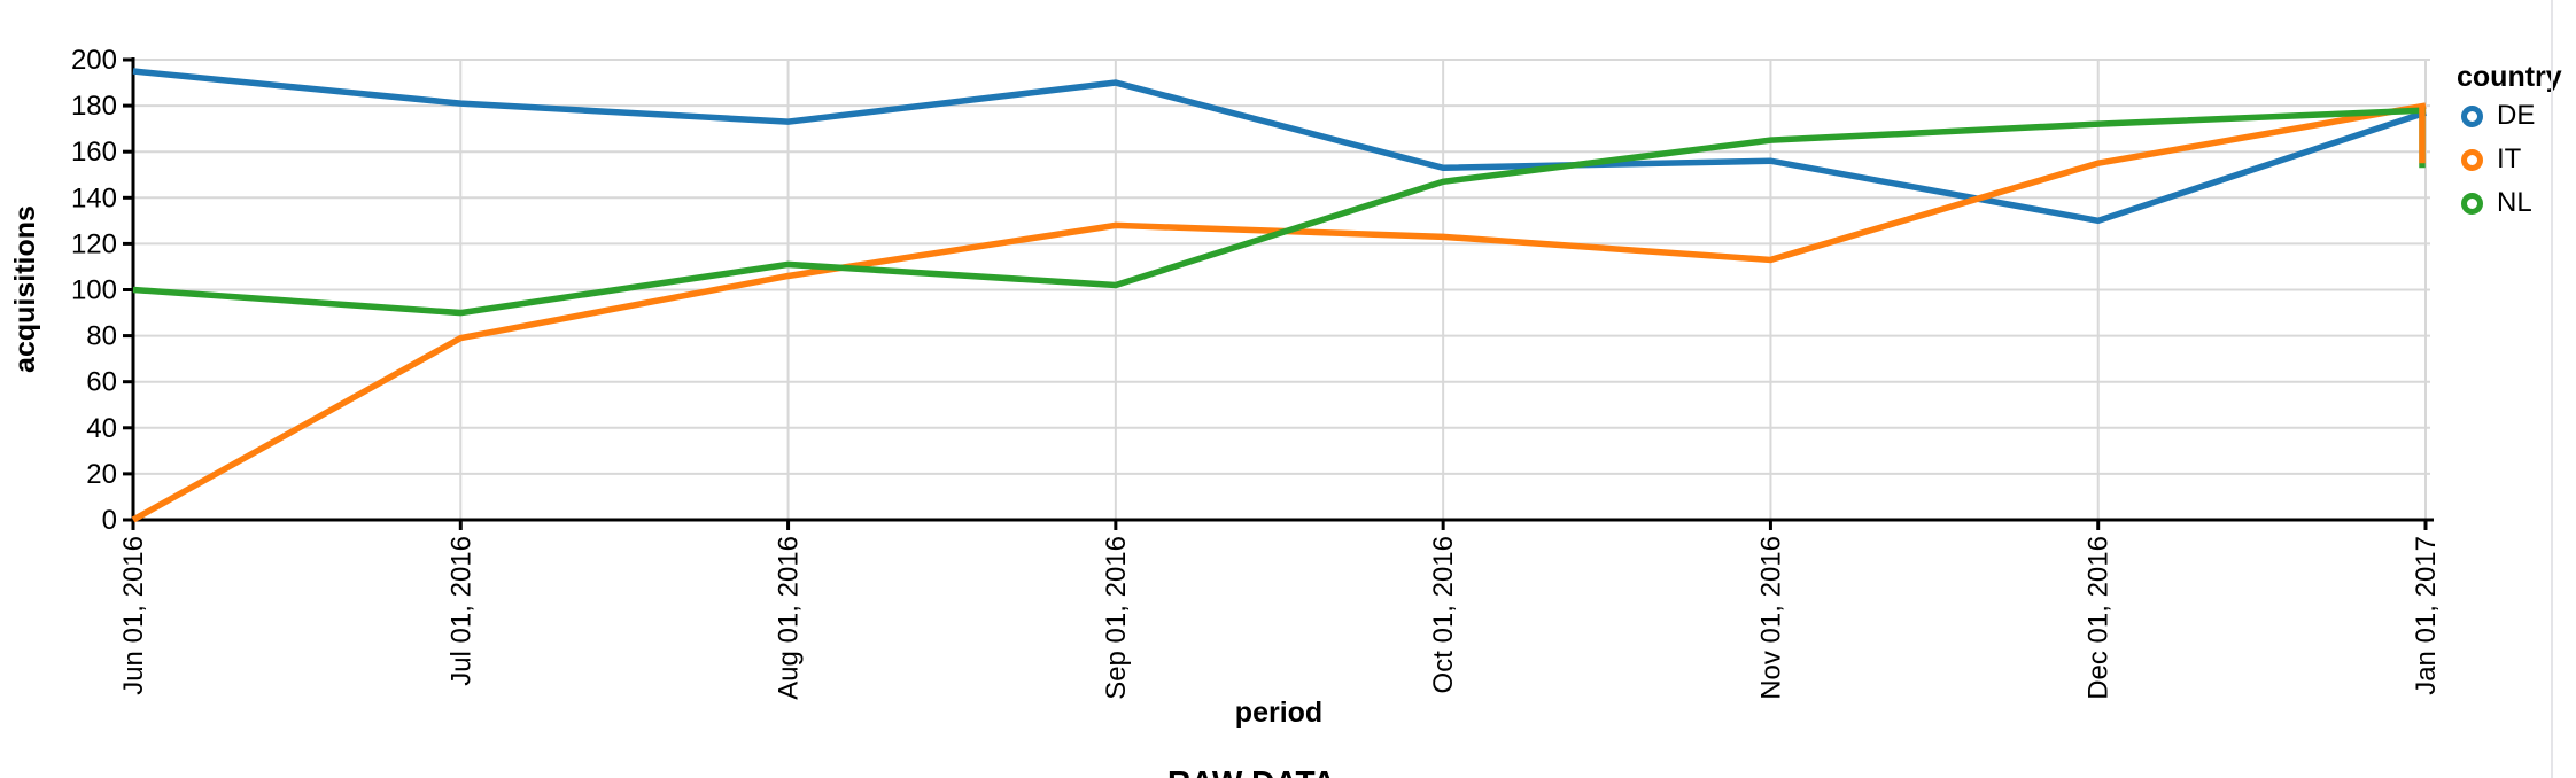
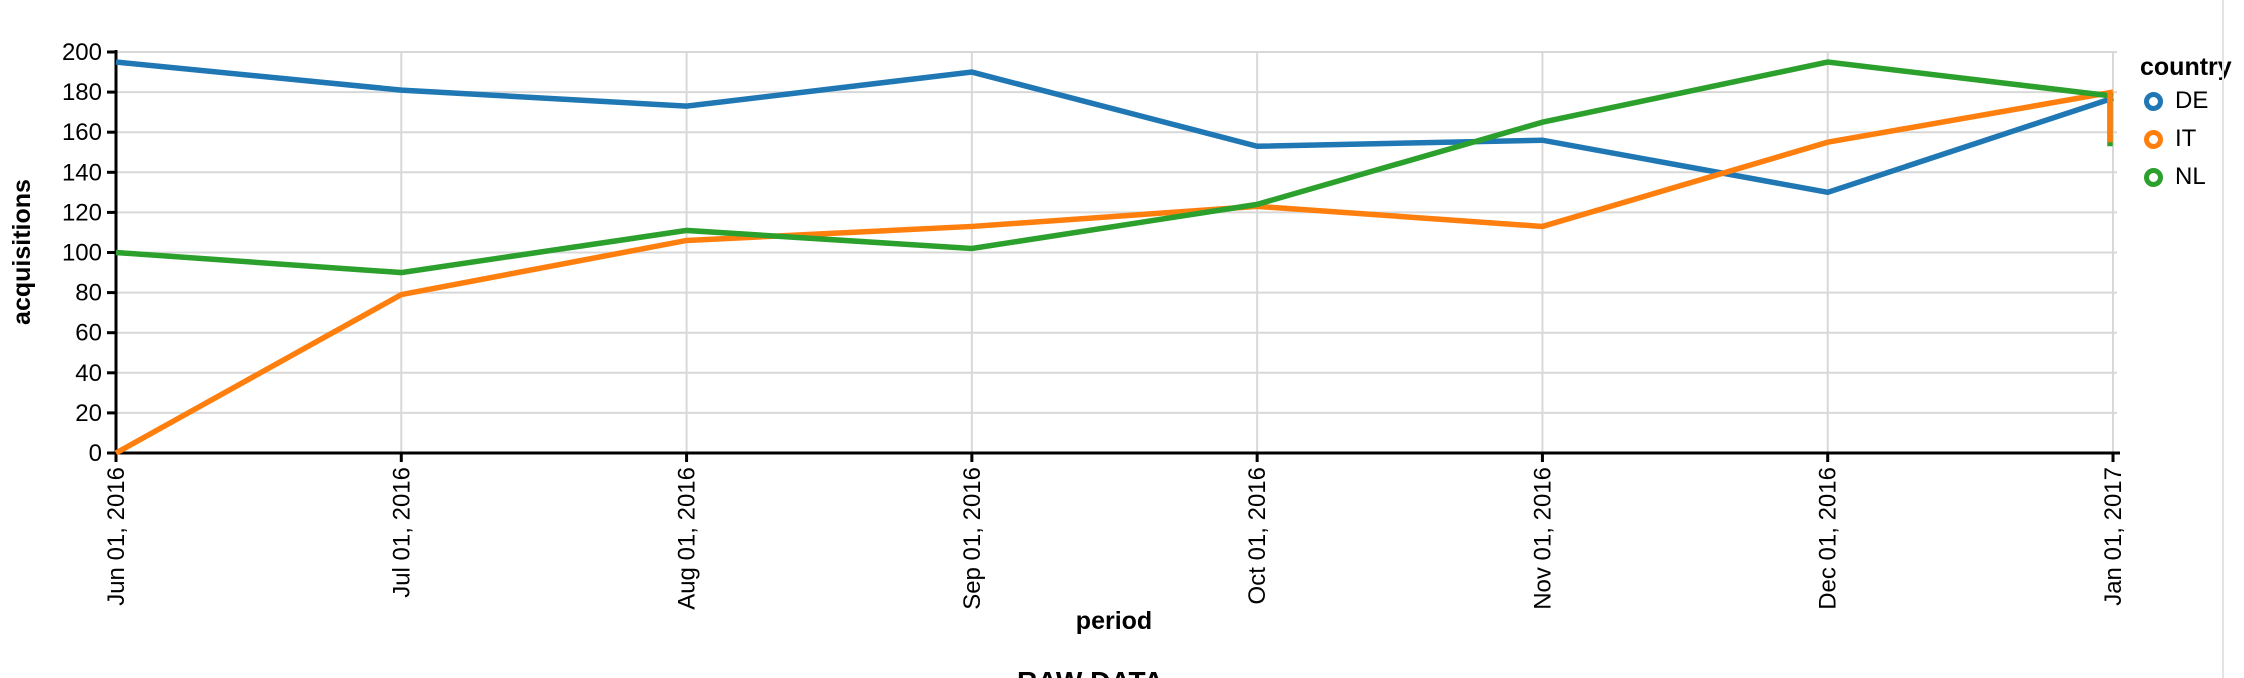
IT/Sep 01, 2016: 128 -> 113
NL/Oct 01, 2016: 147 -> 124
NL/Dec 01, 2016: 172 -> 195
